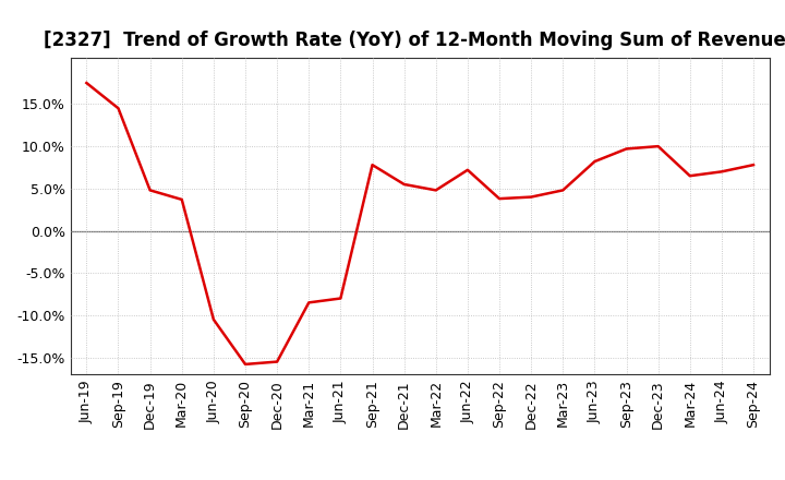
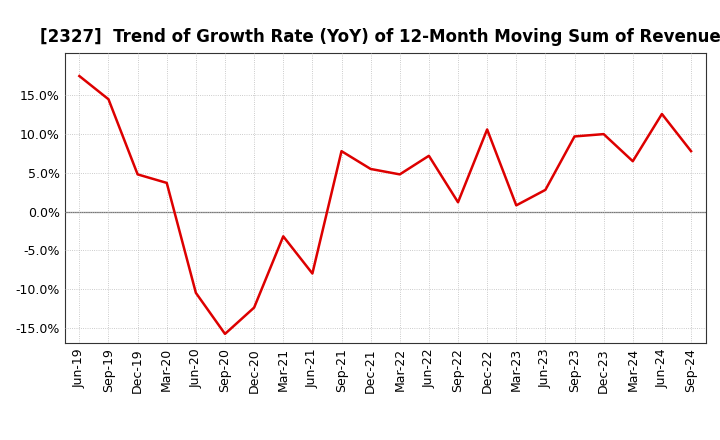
Dec-20: -15.5% -> -12.4%
Mar-21: -8.5% -> -3.2%
Sep-22: 3.8% -> 1.2%
Dec-22: 4.0% -> 10.6%
Mar-23: 4.8% -> 0.8%
Jun-23: 8.2% -> 2.8%
Jun-24: 7.0% -> 12.6%
